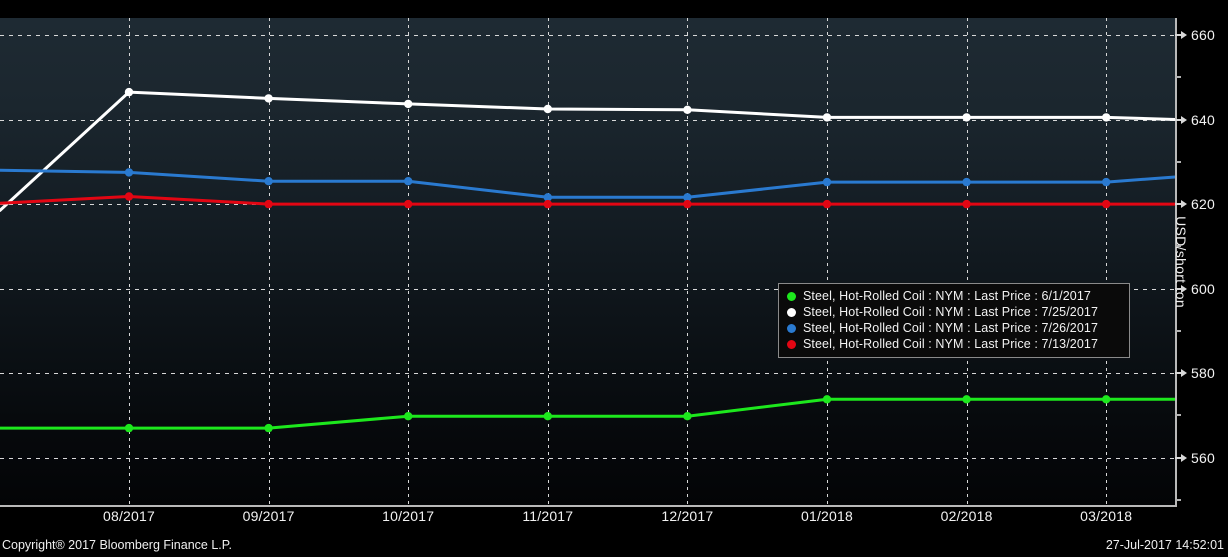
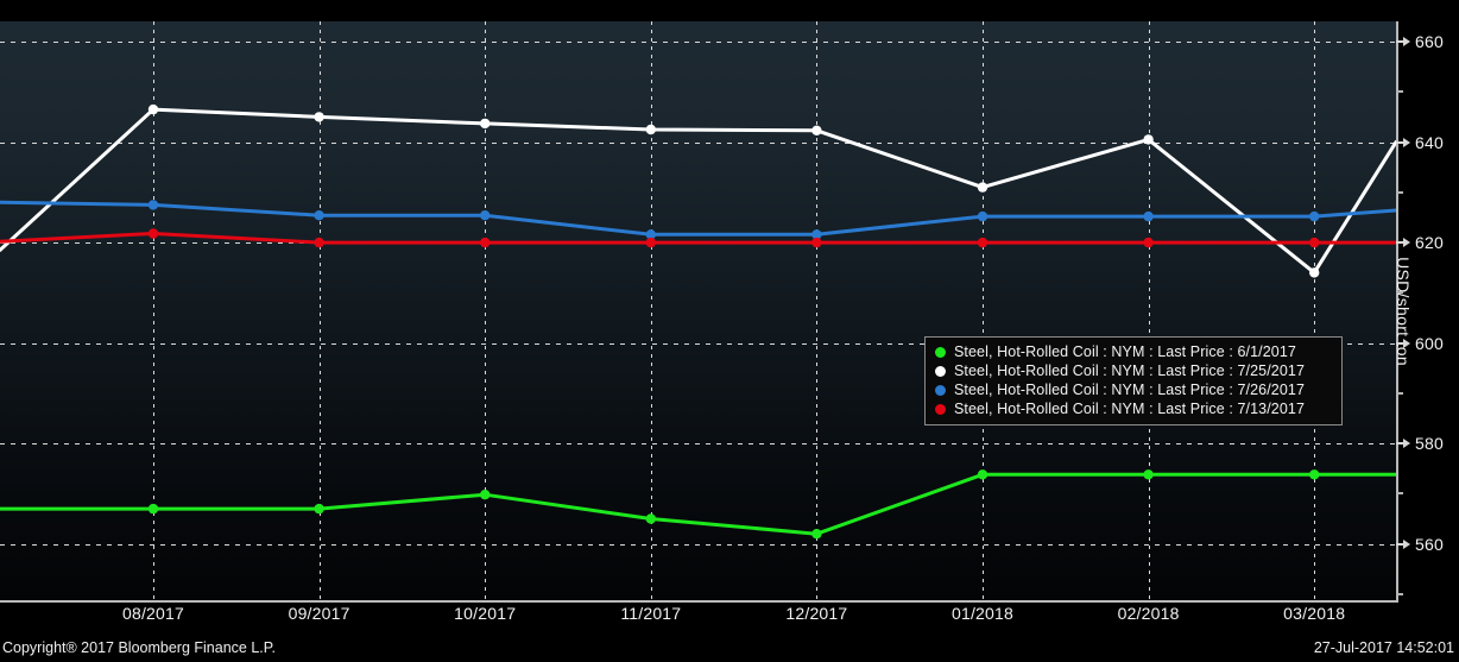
Steel, Hot-Rolled Coil : NYM : Last Price : 6/1/2017/11/2017: 570 -> 565
Steel, Hot-Rolled Coil : NYM : Last Price : 6/1/2017/12/2017: 570 -> 562
Steel, Hot-Rolled Coil : NYM : Last Price : 7/25/2017/01/2018: 640 -> 631
Steel, Hot-Rolled Coil : NYM : Last Price : 7/25/2017/03/2018: 640 -> 614
